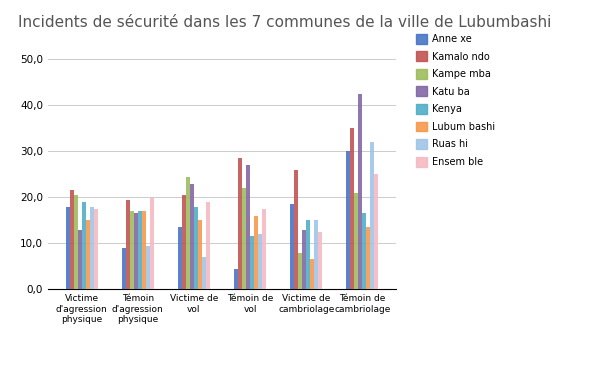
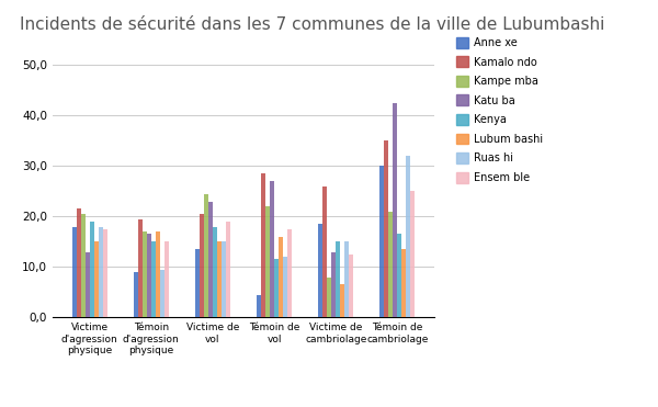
Kenya/Témoin d'agression physique: 17,0 -> 15,0
Ensem ble/Témoin d'agression physique: 20,0 -> 15,0
Ruas hi/Victime de vol: 7,0 -> 15,0
